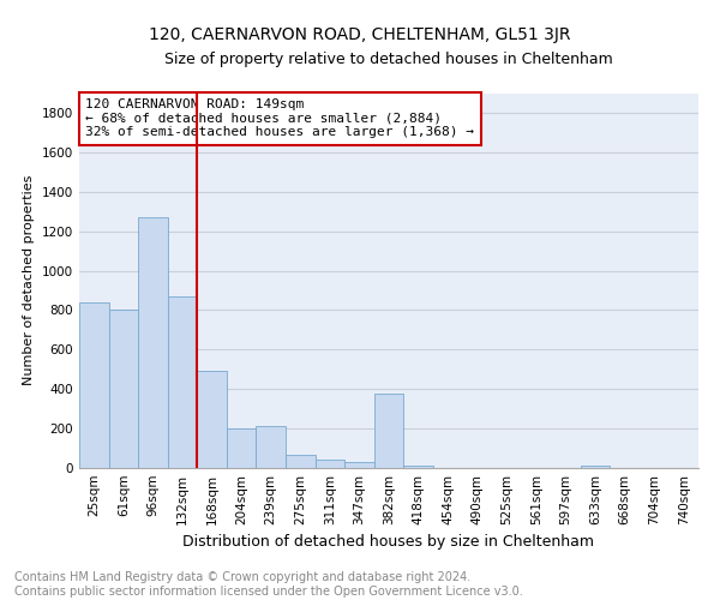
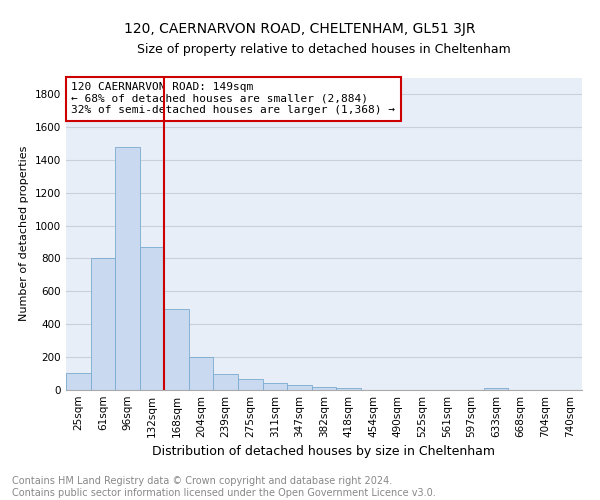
25sqm: 840 -> 100
96sqm: 1270 -> 1480
239sqm: 210 -> 100
382sqm: 380 -> 20
